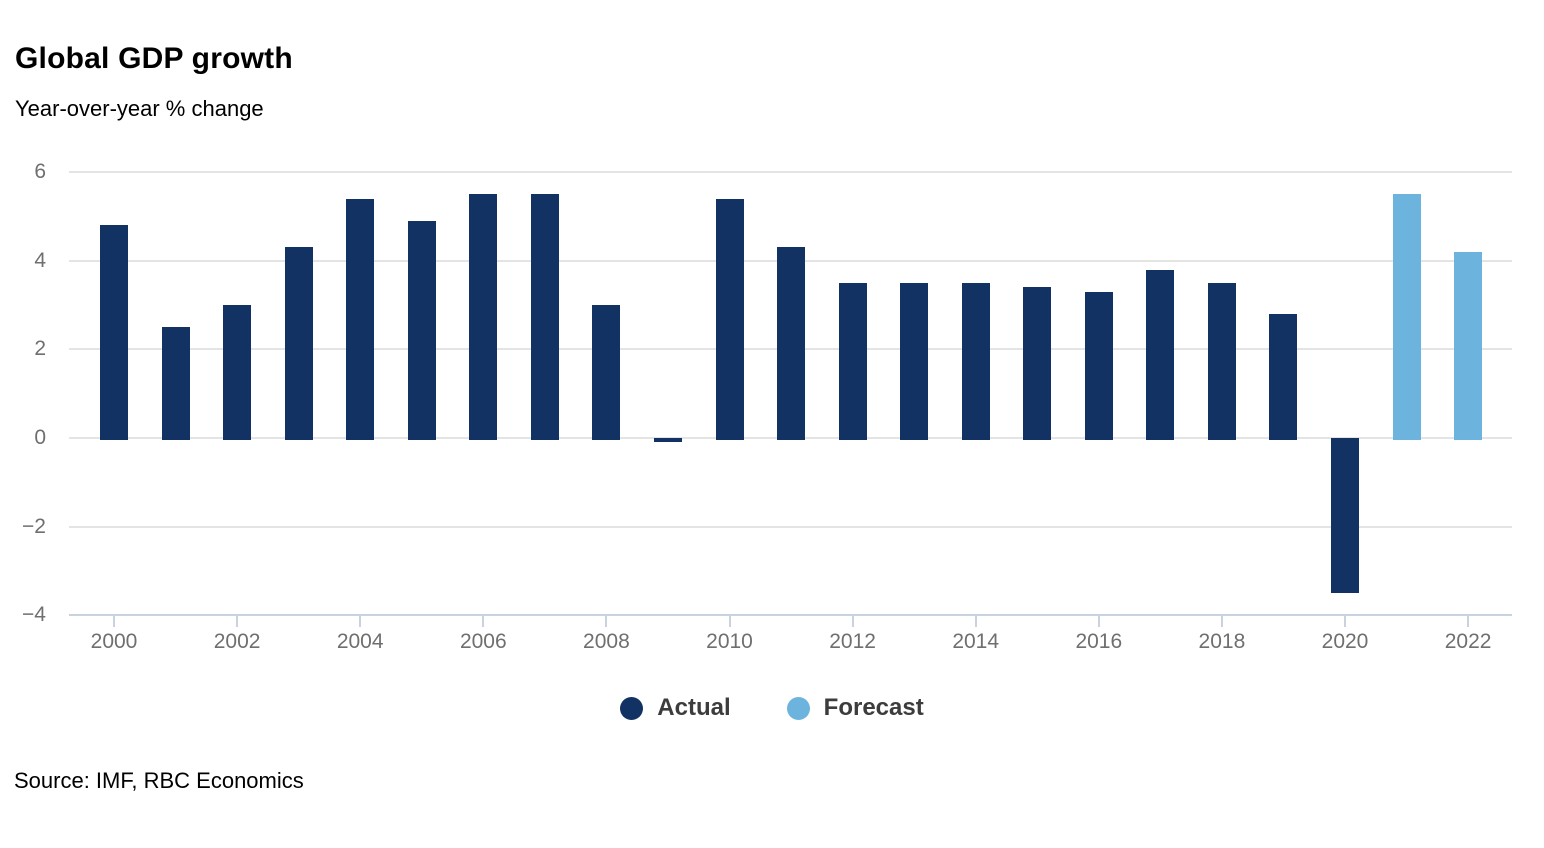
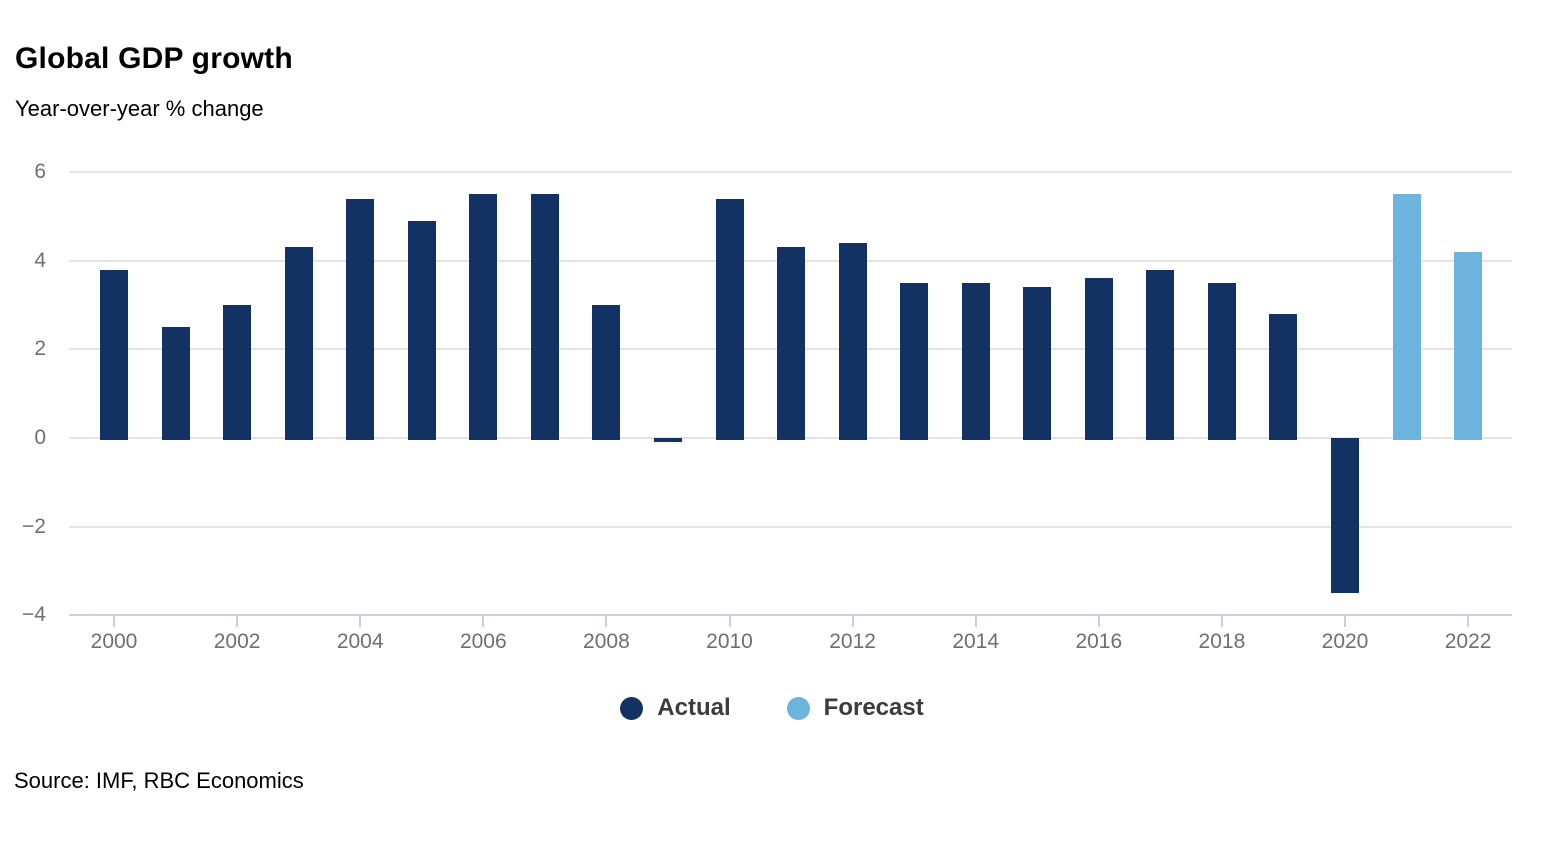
Actual/2000: 4.8 -> 3.8
Actual/2012: 3.5 -> 4.4
Actual/2016: 3.3 -> 3.6
